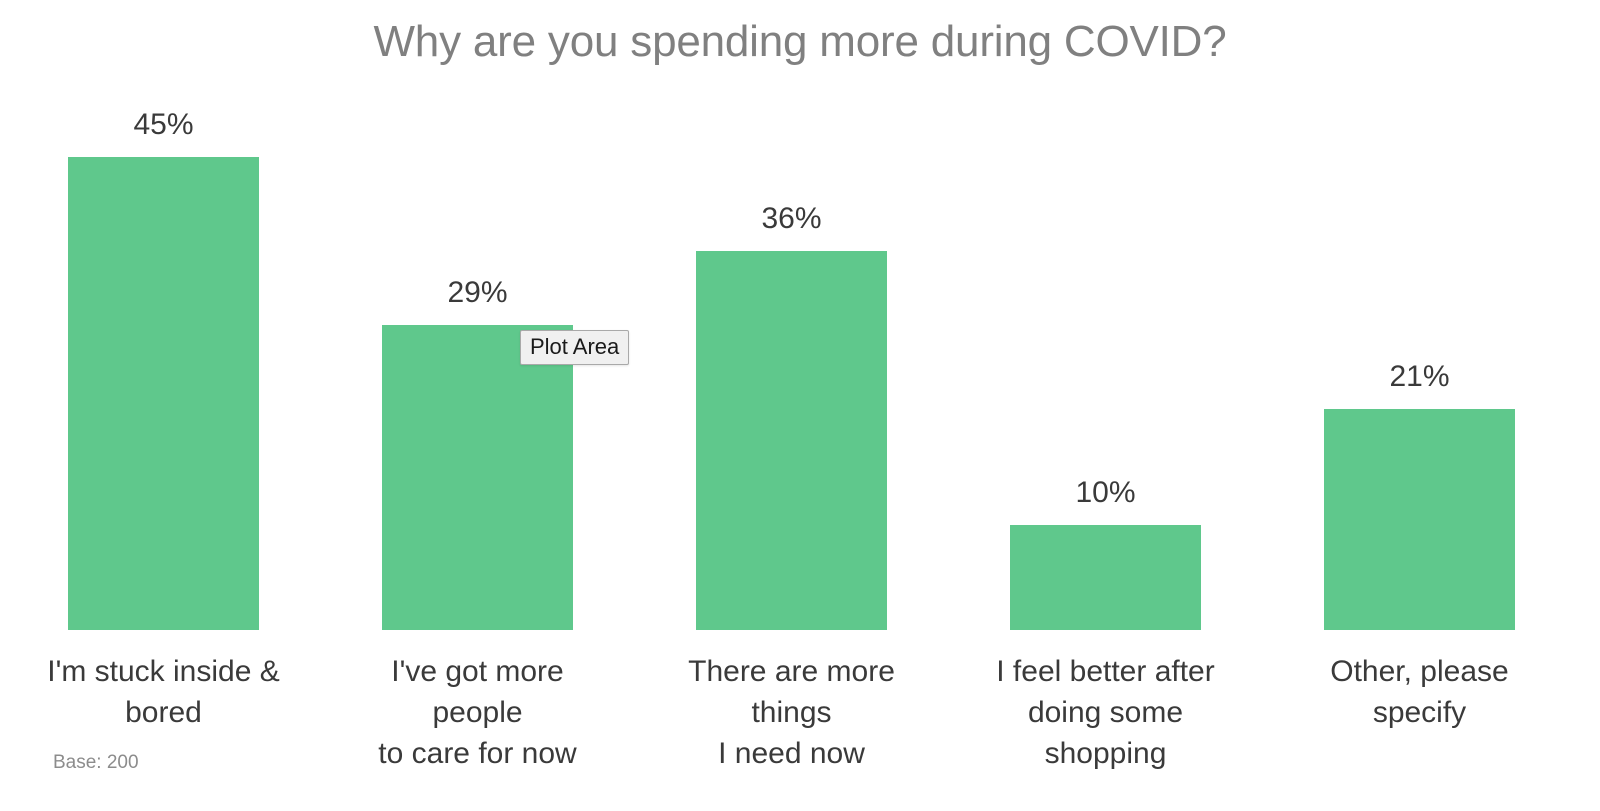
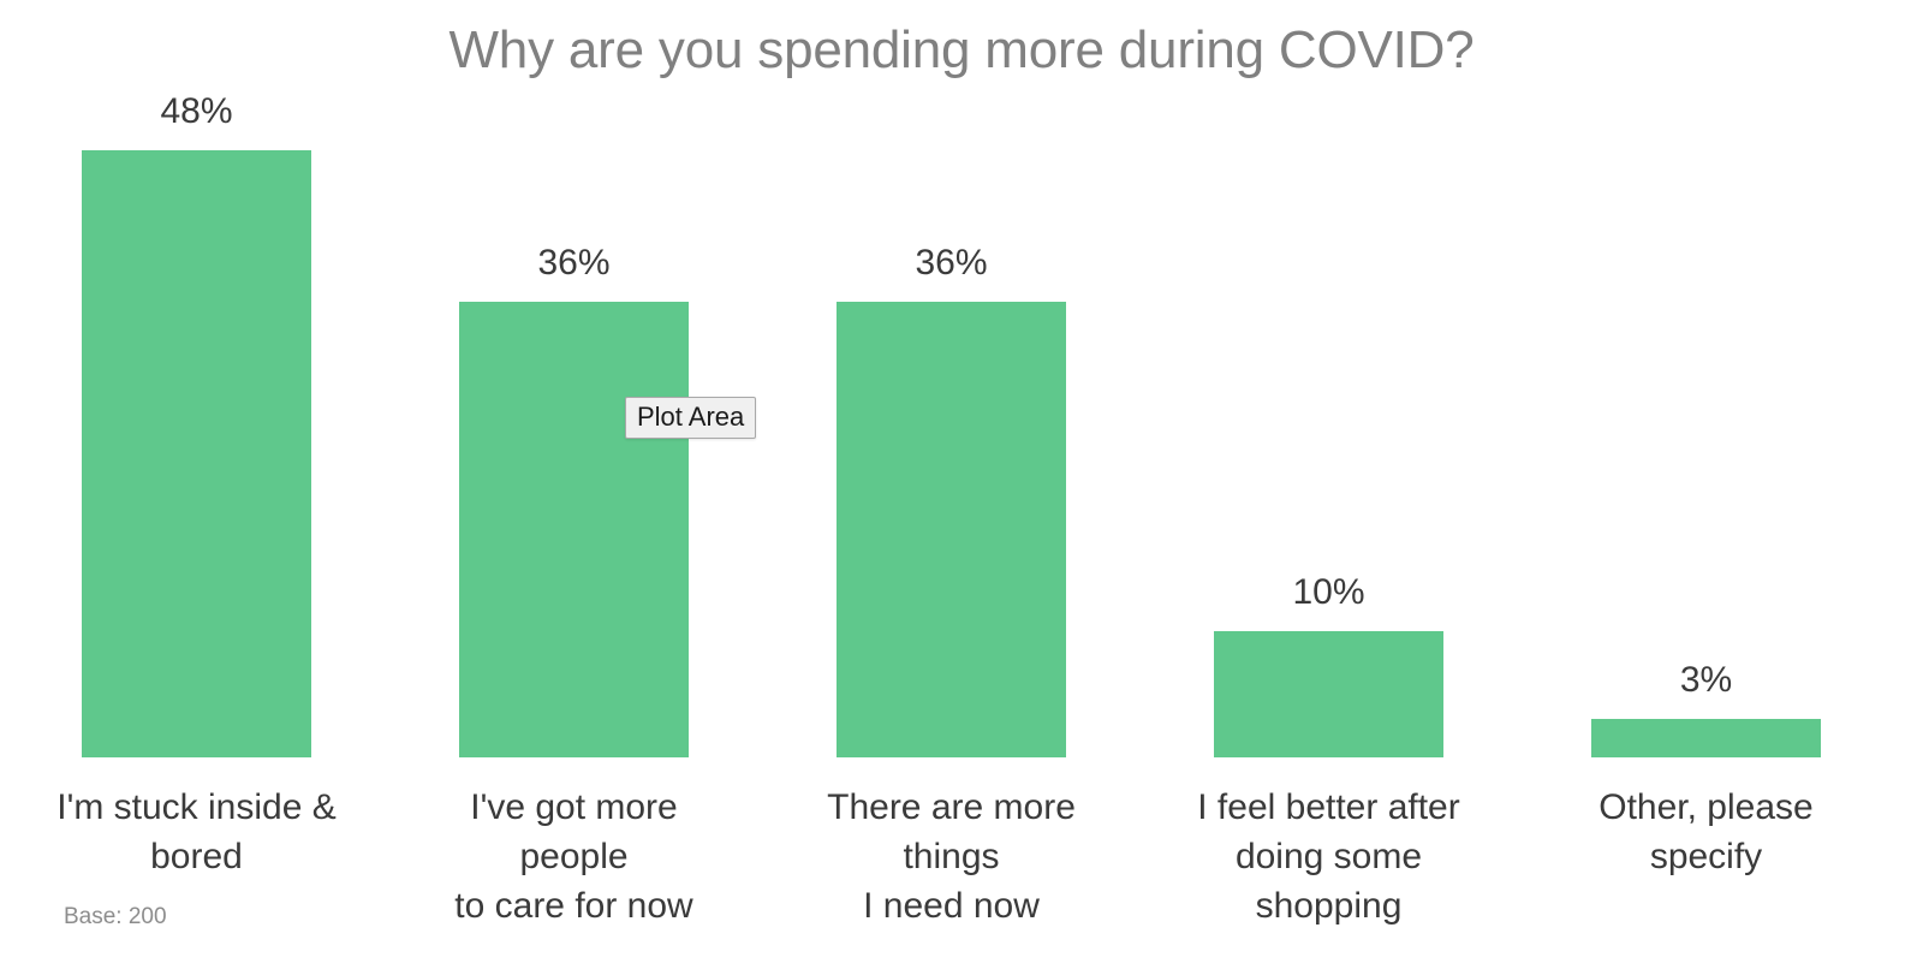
I'm stuck inside & bored: 45% -> 48%
I've got more people to care for now: 29% -> 36%
Other, please specify: 21% -> 3%
